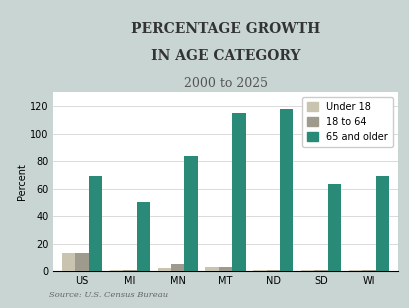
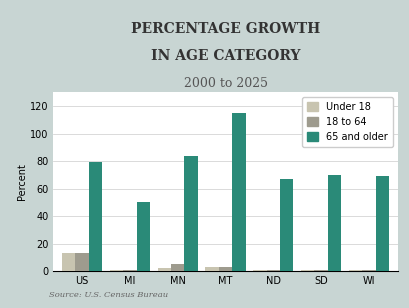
65 and older/US: 69 -> 79
65 and older/ND: 118 -> 67
65 and older/SD: 63 -> 70
